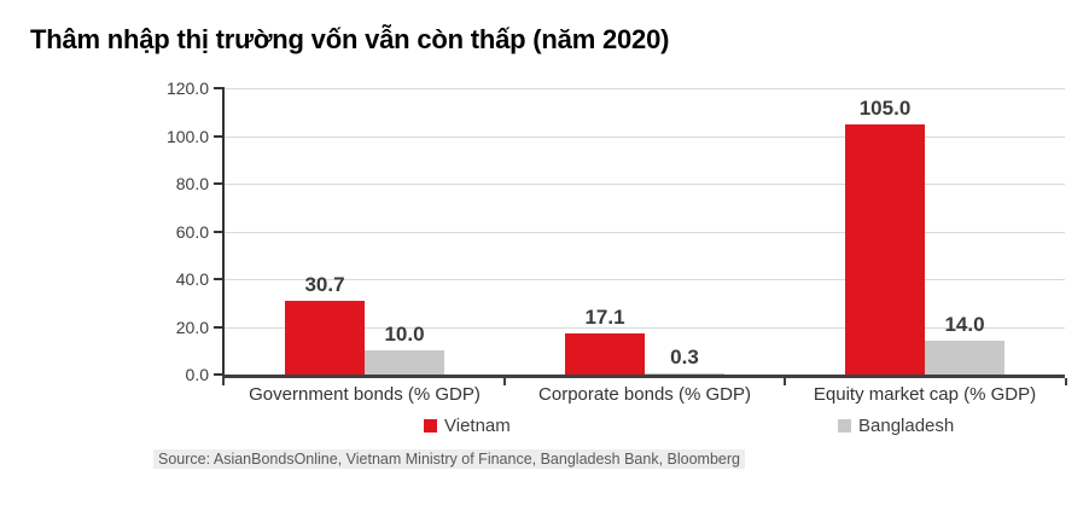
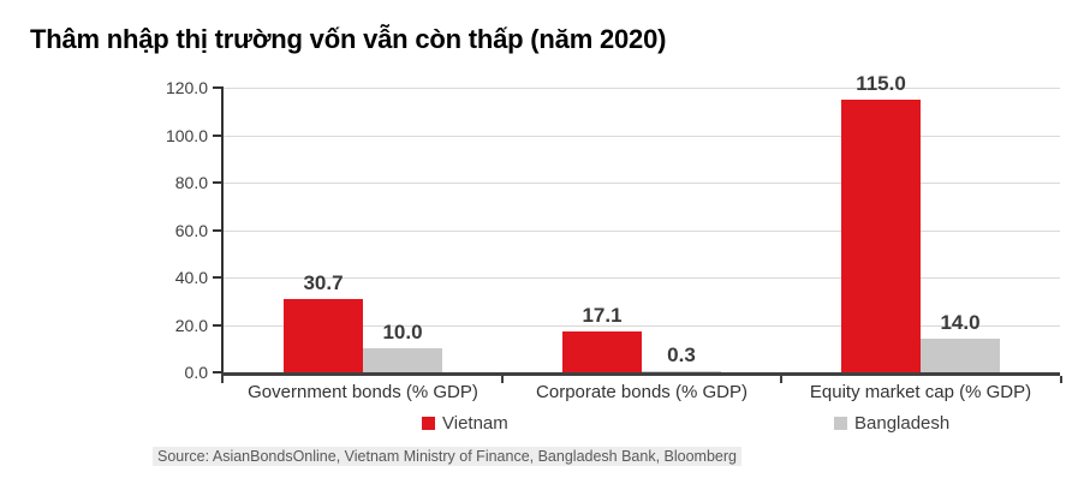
Vietnam/Equity market cap (% GDP): 105.0 -> 115.0
